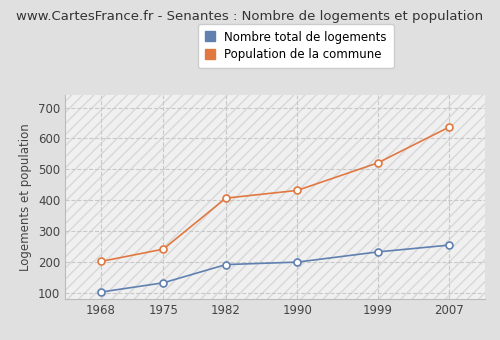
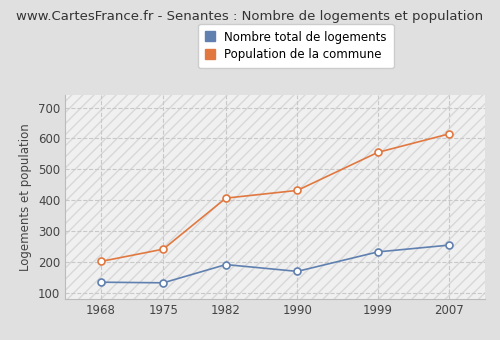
Nombre total de logements/1968: 103 -> 135
Nombre total de logements/1990: 200 -> 170
Population de la commune/1999: 521 -> 555
Population de la commune/2007: 637 -> 615
